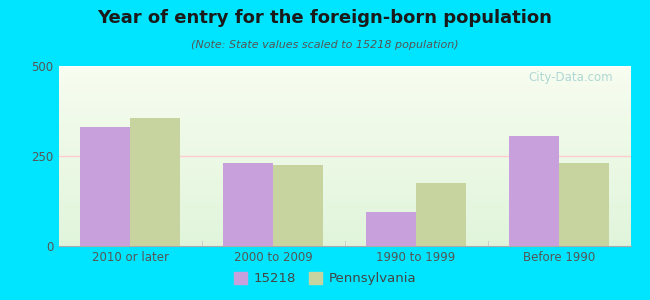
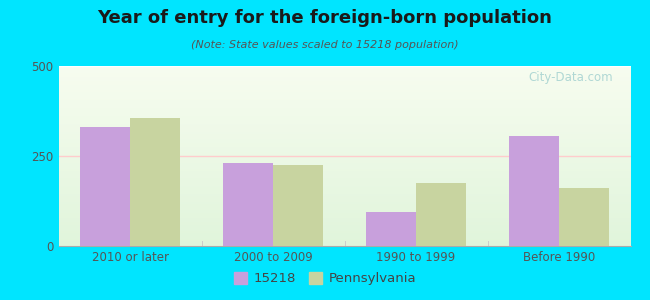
Pennsylvania/Before 1990: 230 -> 160
